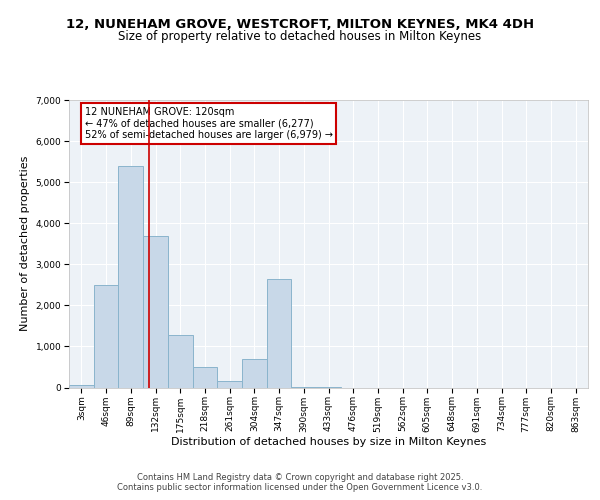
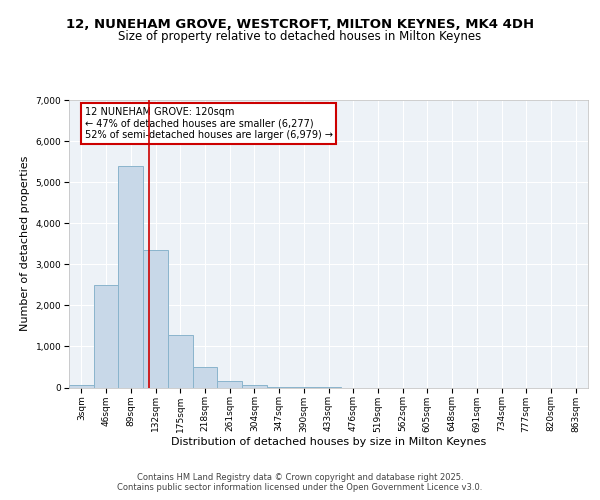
132sqm: 3,700 -> 3,350
304sqm: 700 -> 60
347sqm: 2,650 -> 10
